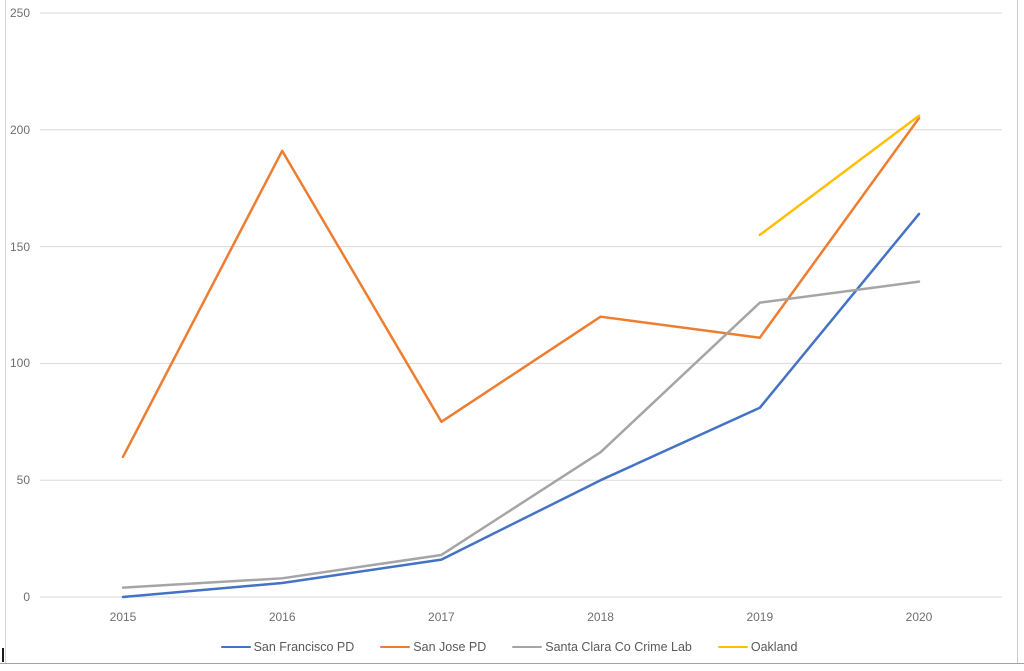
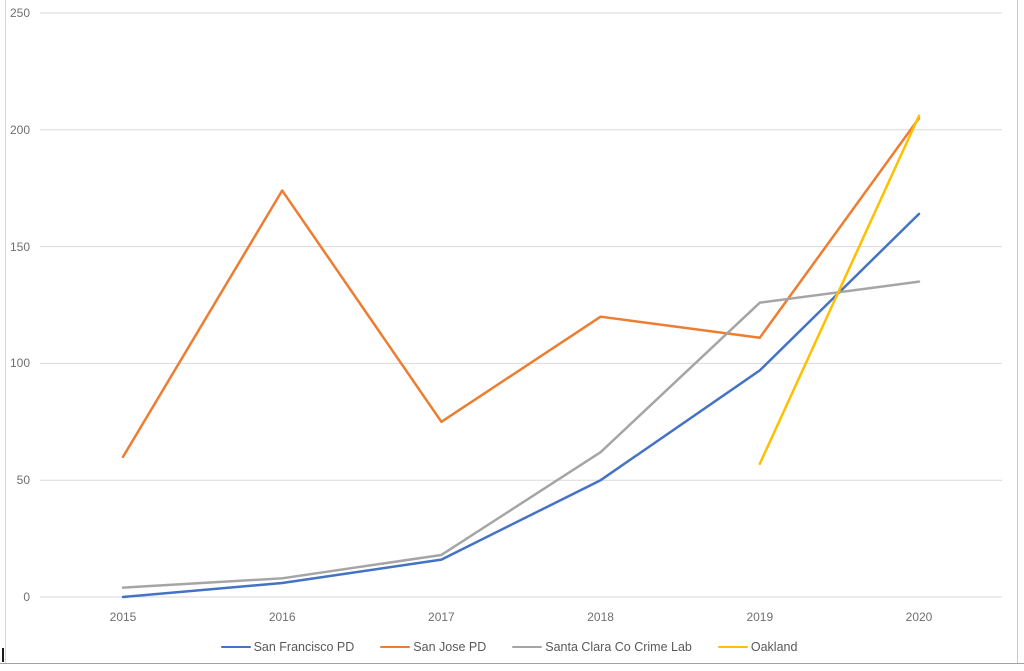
San Jose PD/2016: 191 -> 174
San Francisco PD/2019: 81 -> 97
Oakland/2019: 155 -> 57
